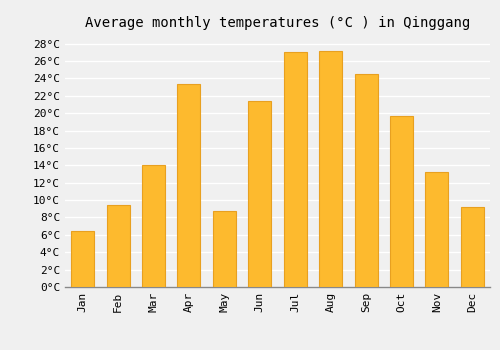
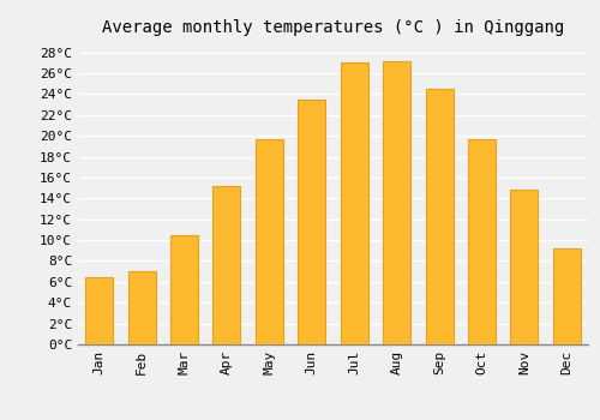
Feb: 9.4°C -> 7.0°C
Mar: 14.0°C -> 10.5°C
Apr: 23.4°C -> 15.2°C
May: 8.8°C -> 19.7°C
Jun: 21.4°C -> 23.5°C
Nov: 13.2°C -> 14.8°C
